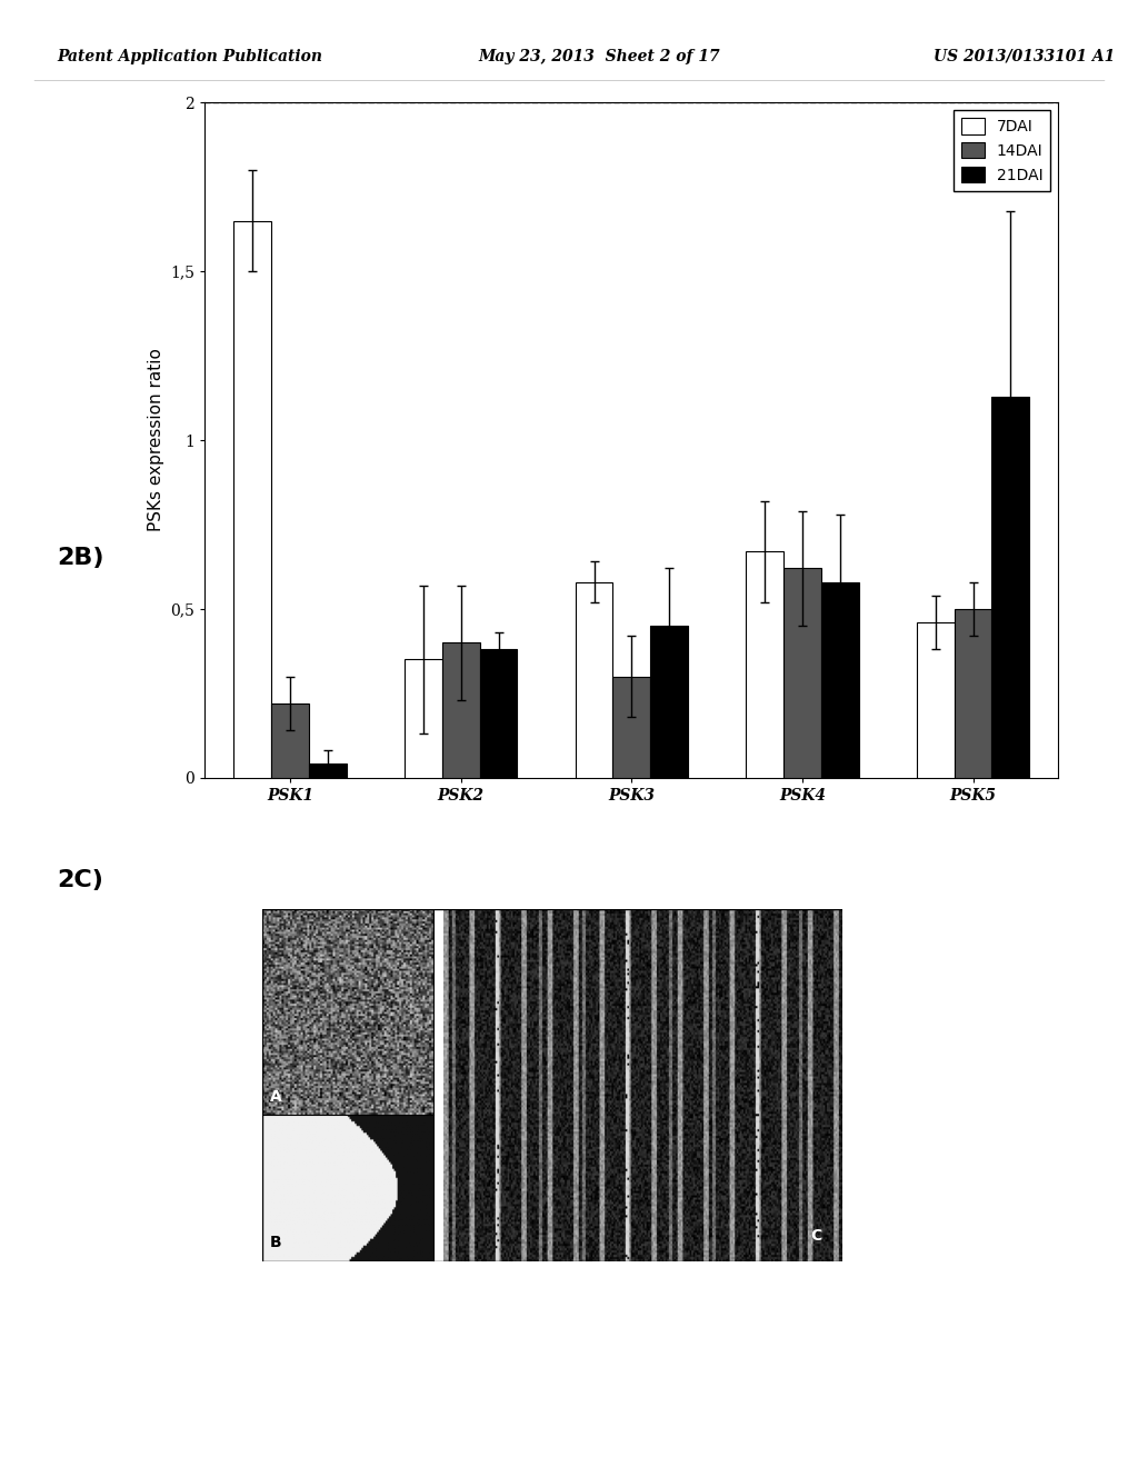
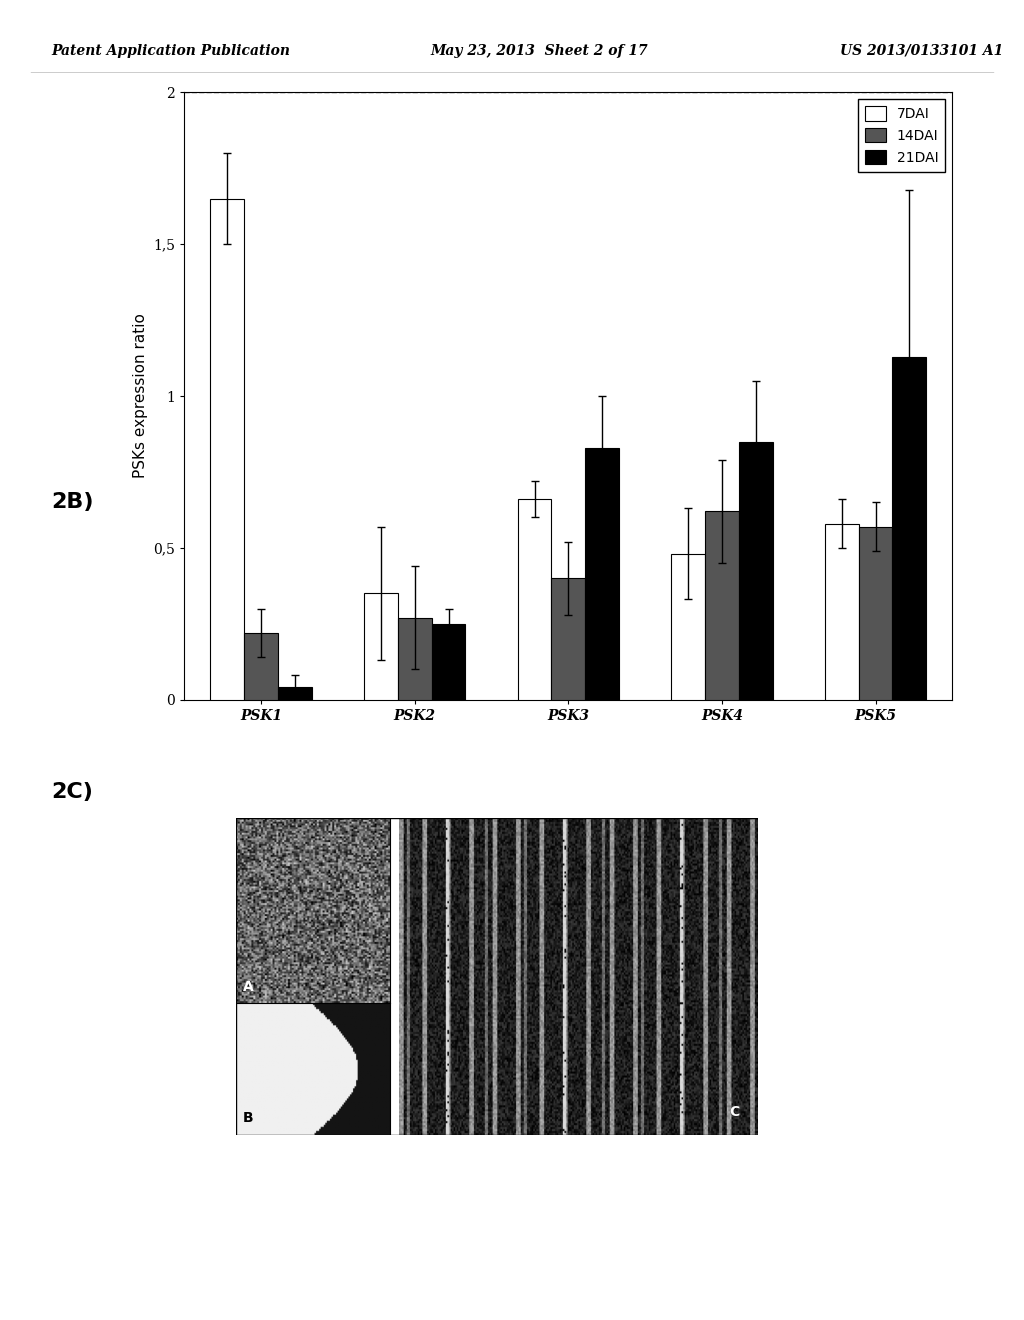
14DAI/PSK2: 0,40 -> 0,27
21DAI/PSK2: 0,38 -> 0,25
7DAI/PSK3: 0,58 -> 0,66
14DAI/PSK3: 0,30 -> 0,40
21DAI/PSK3: 0,45 -> 0,83
7DAI/PSK4: 0,67 -> 0,48
21DAI/PSK4: 0,58 -> 0,85
7DAI/PSK5: 0,46 -> 0,58
14DAI/PSK5: 0,50 -> 0,57
